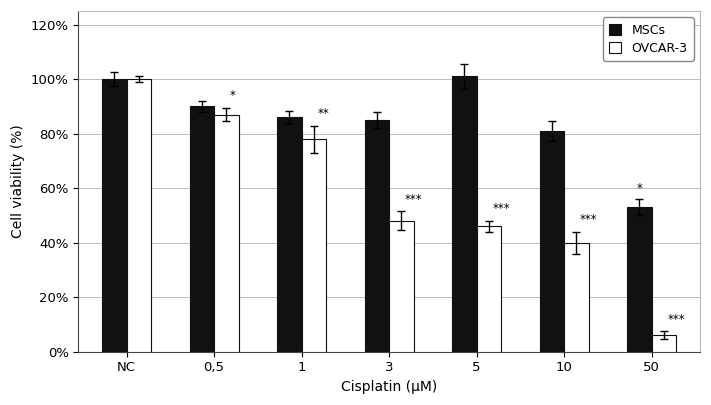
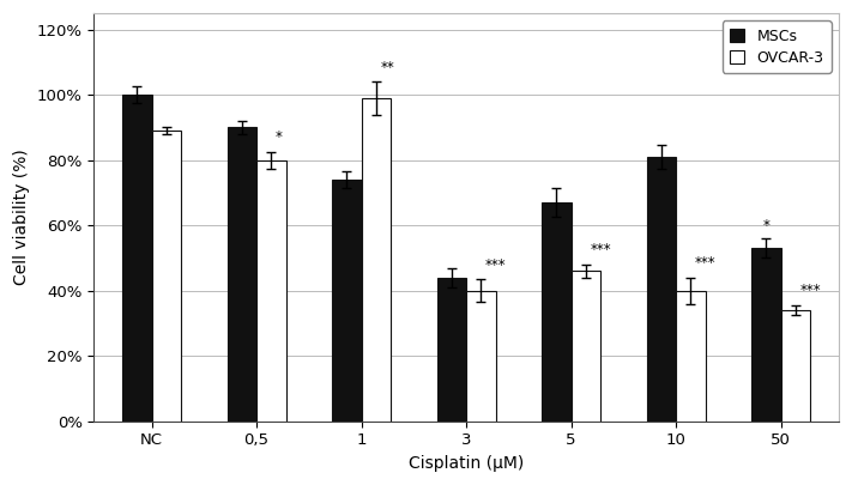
OVCAR-3/NC: 100% -> 89%
OVCAR-3/0,5: 87% -> 80%
MSCs/1: 86% -> 74%
OVCAR-3/1: 78% -> 99%
MSCs/3: 85% -> 44%
OVCAR-3/3: 48% -> 40%
MSCs/5: 101% -> 67%
OVCAR-3/50: 6% -> 34%
